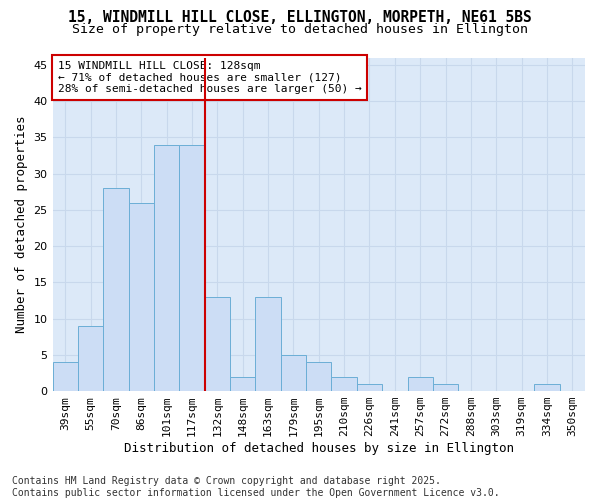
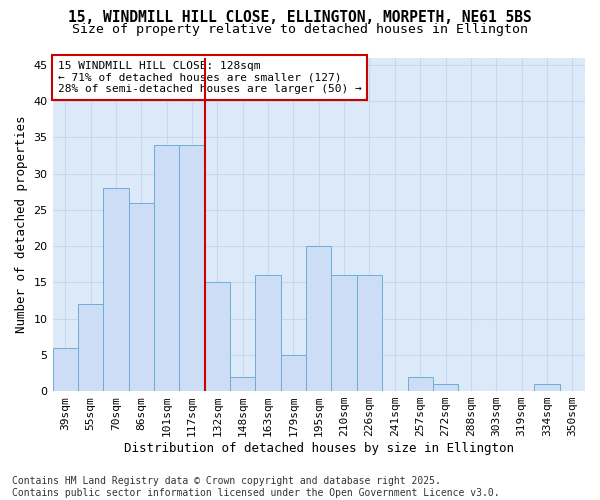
39sqm: 4 -> 6
55sqm: 9 -> 12
132sqm: 13 -> 15
163sqm: 13 -> 16
195sqm: 4 -> 20
210sqm: 2 -> 16
226sqm: 1 -> 16
